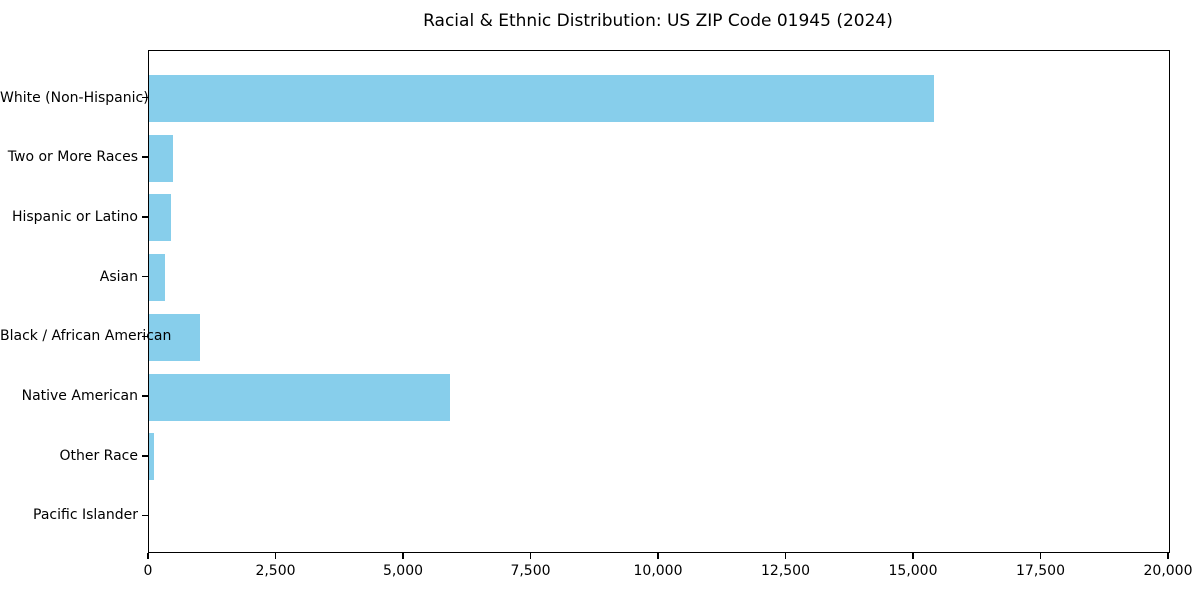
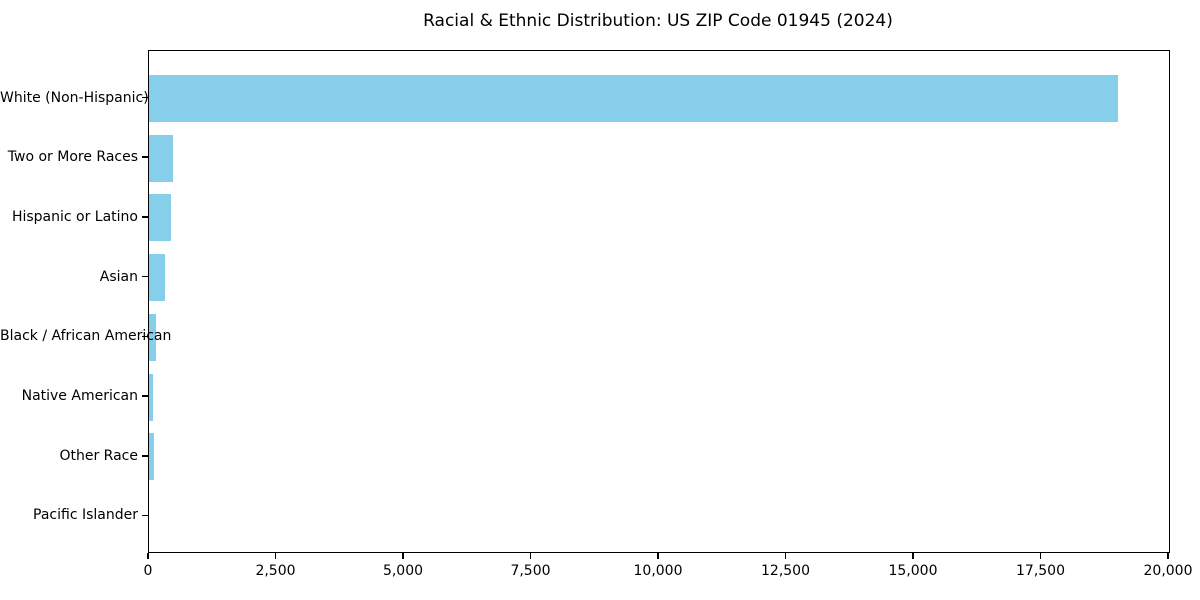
White (Non-Hispanic): 15400 -> 19000
Black / African American: 1000 -> 100
Native American: 5900 -> 100
